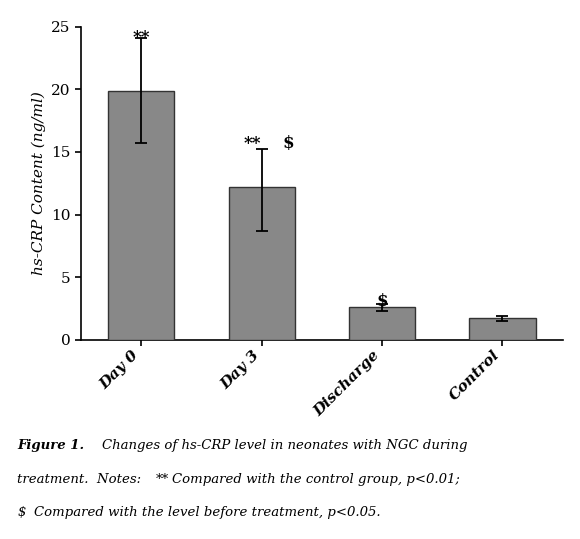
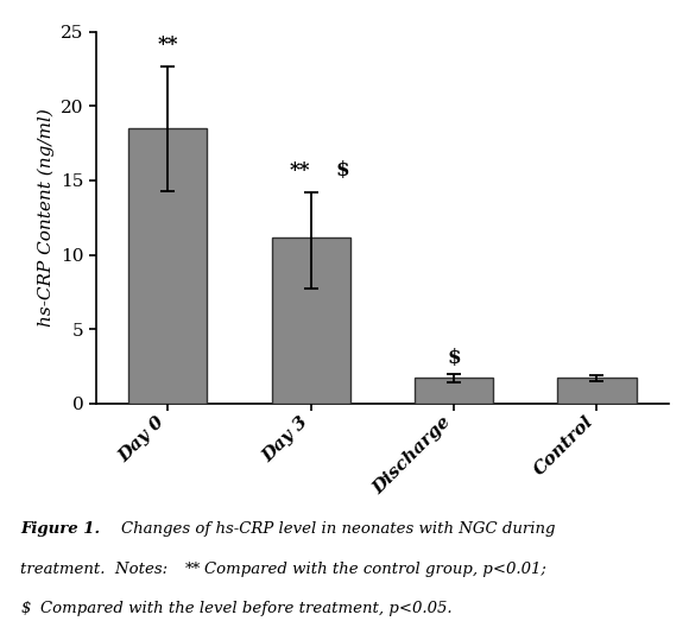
Day 0: 19.9 -> 18.5
Day 3: 12.2 -> 11.2
Discharge: 2.6 -> 1.7
